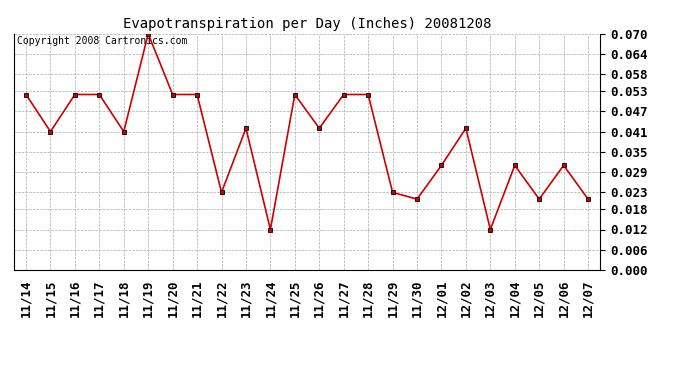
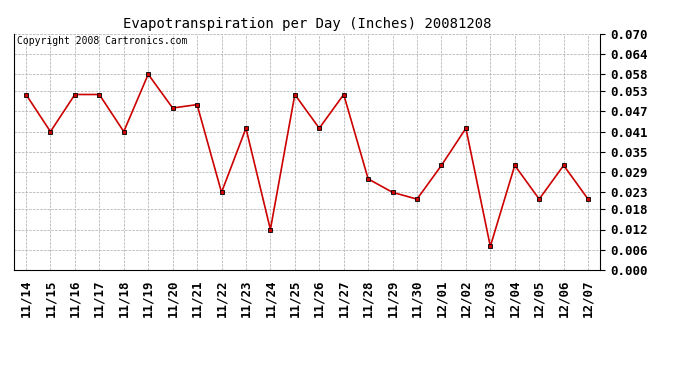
11/19: 0.070 -> 0.058
11/20: 0.052 -> 0.048
11/21: 0.052 -> 0.049
11/28: 0.052 -> 0.027
12/03: 0.012 -> 0.007
